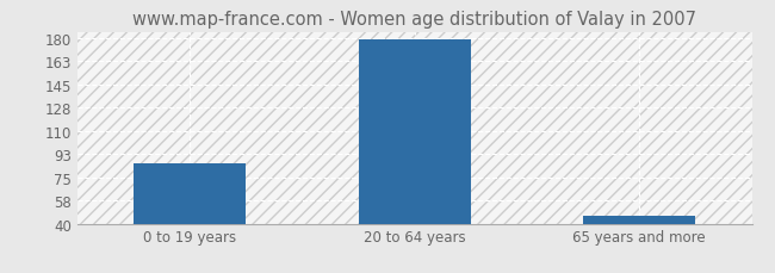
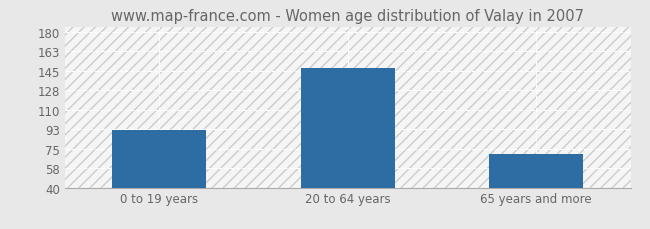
0 to 19 years: 86 -> 92
20 to 64 years: 179 -> 148
65 years and more: 46 -> 70
